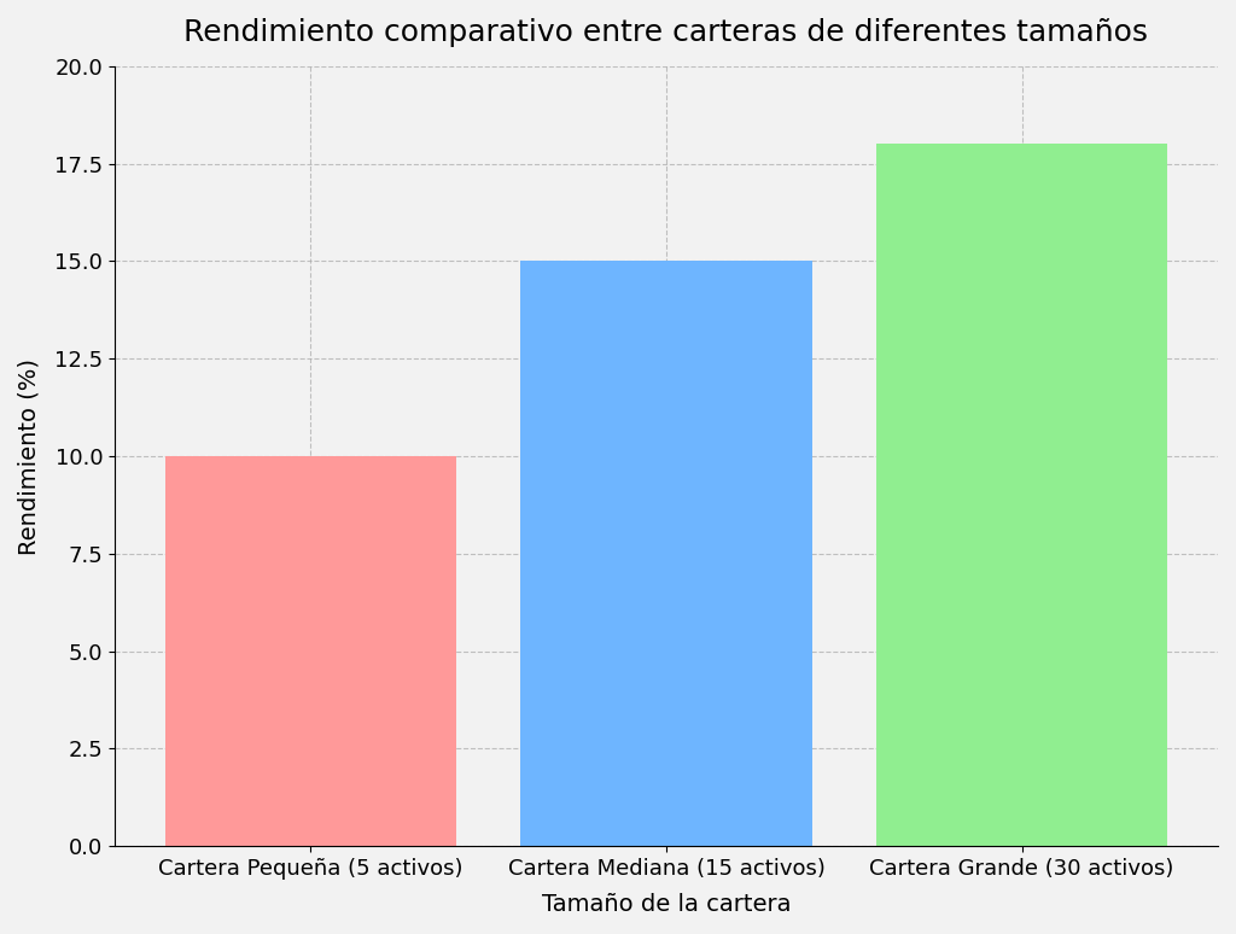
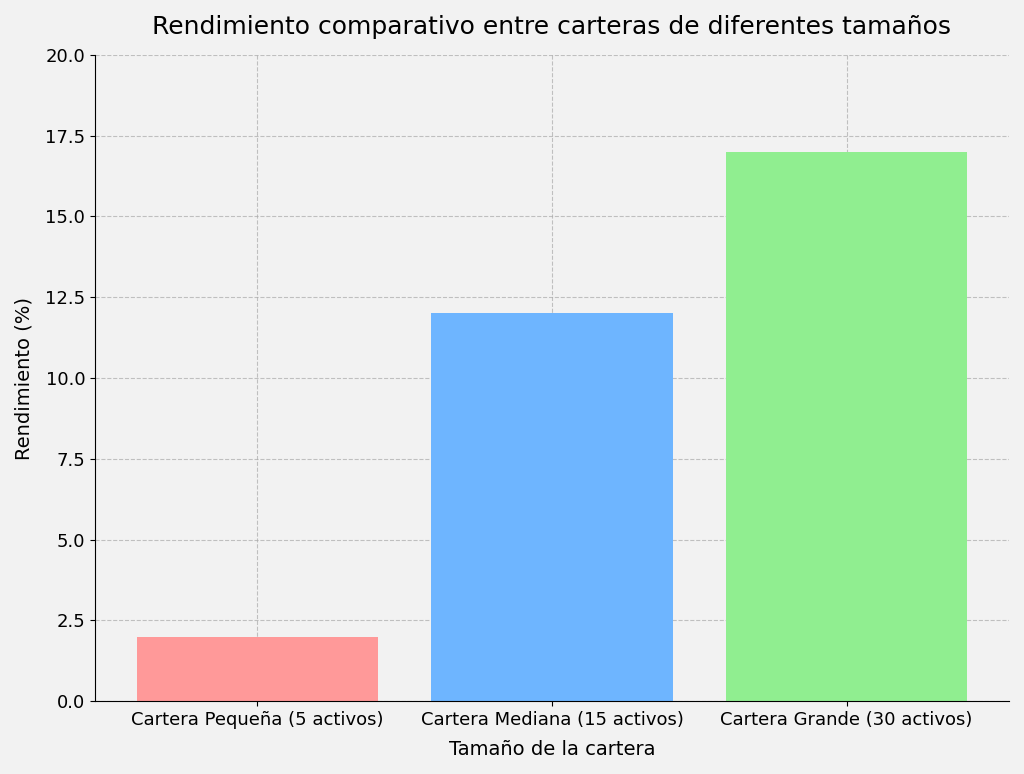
Cartera Pequeña (5 activos): 10 -> 2
Cartera Mediana (15 activos): 15 -> 12
Cartera Grande (30 activos): 18 -> 17
